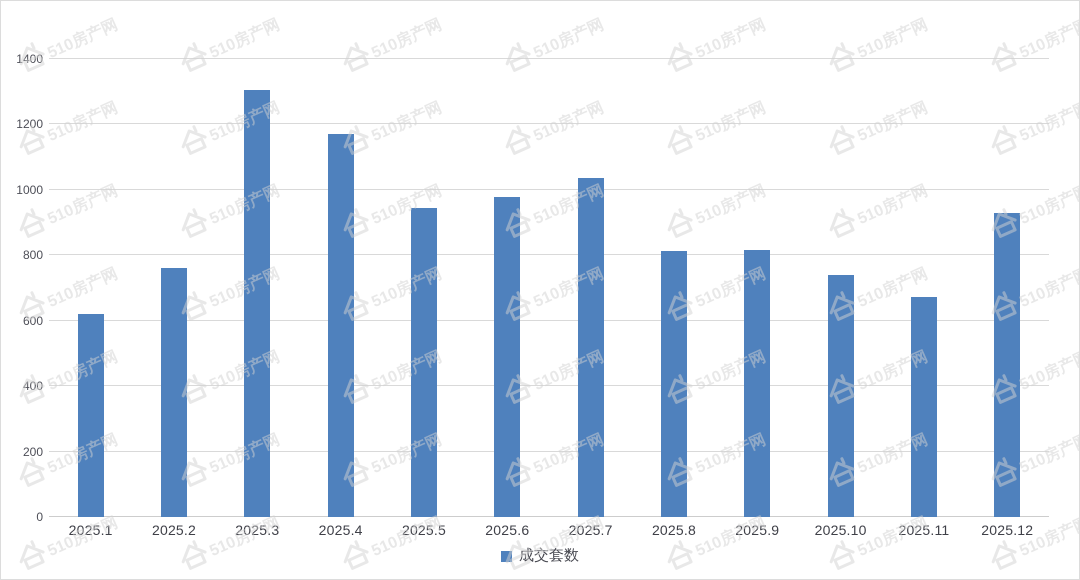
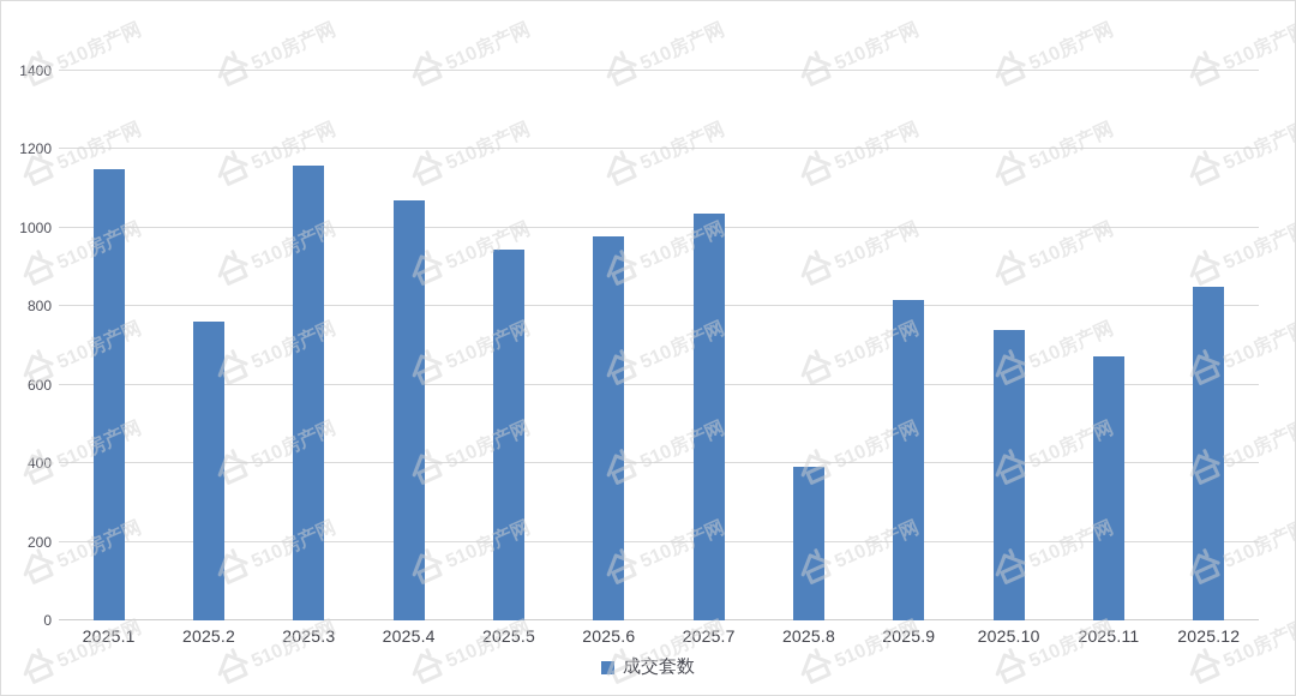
2025.1: 620 -> 1150
2025.3: 1300 -> 1160
2025.4: 1170 -> 1070
2025.8: 810 -> 390
2025.12: 930 -> 850
